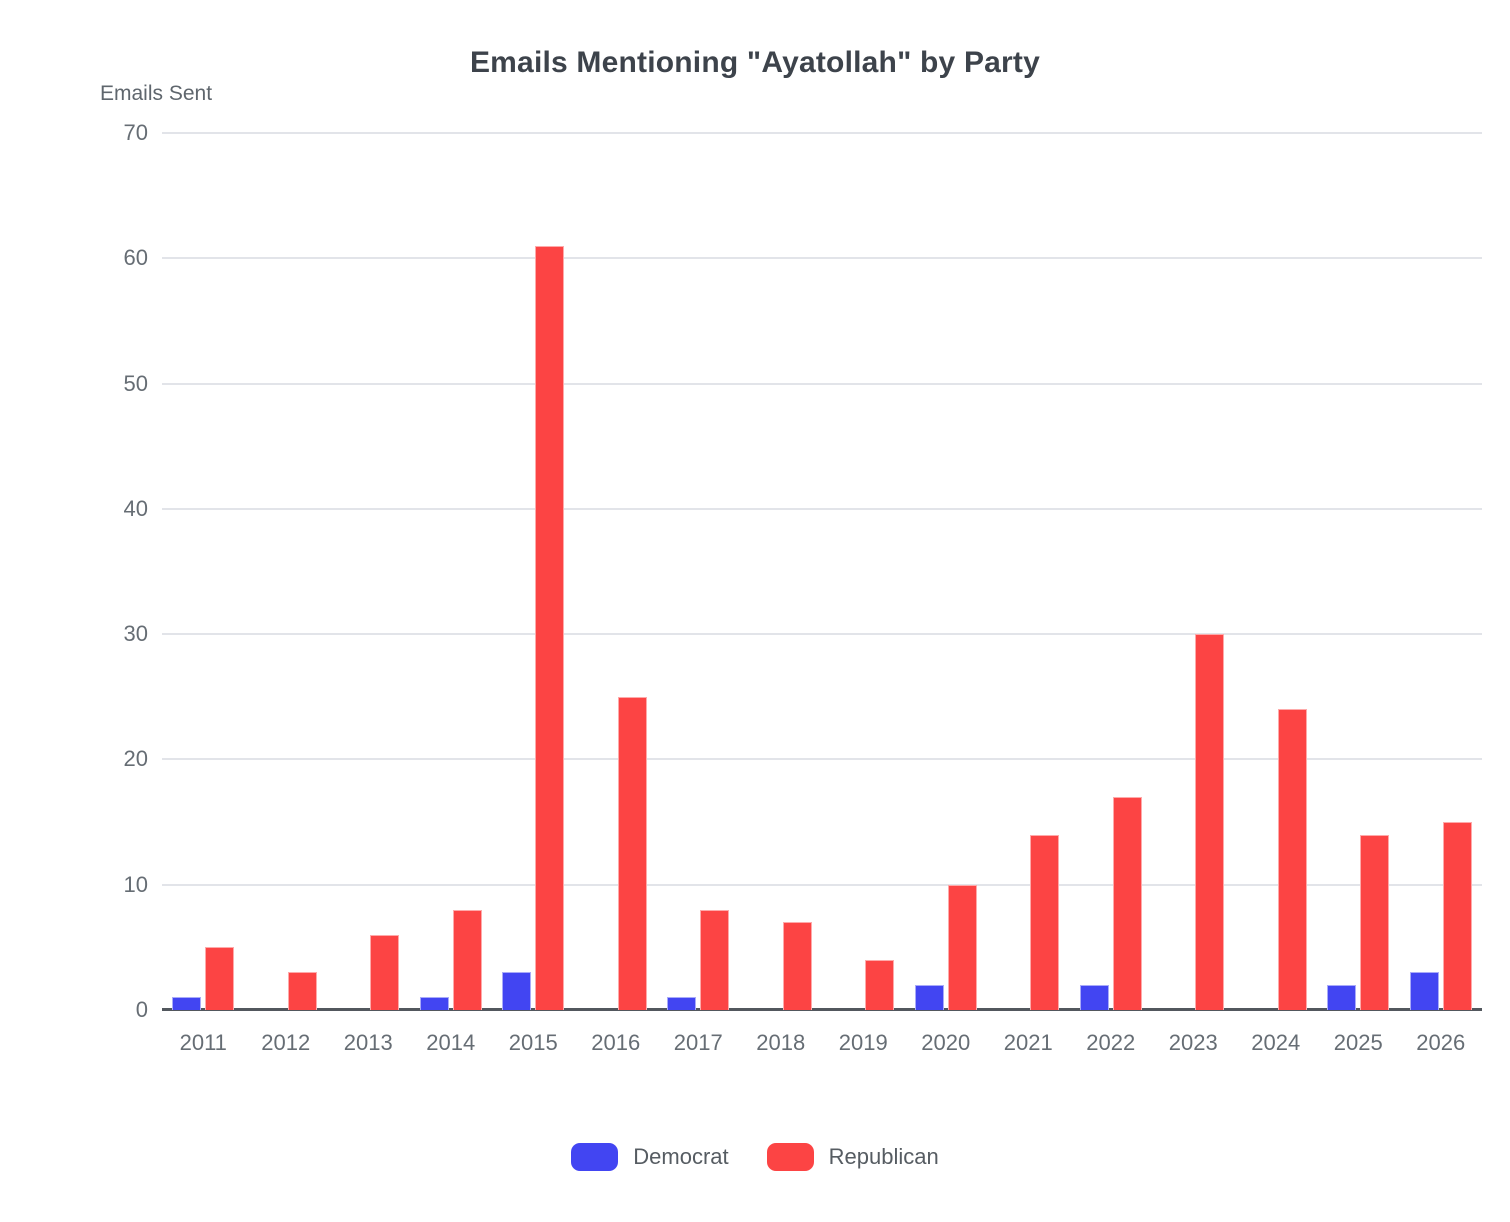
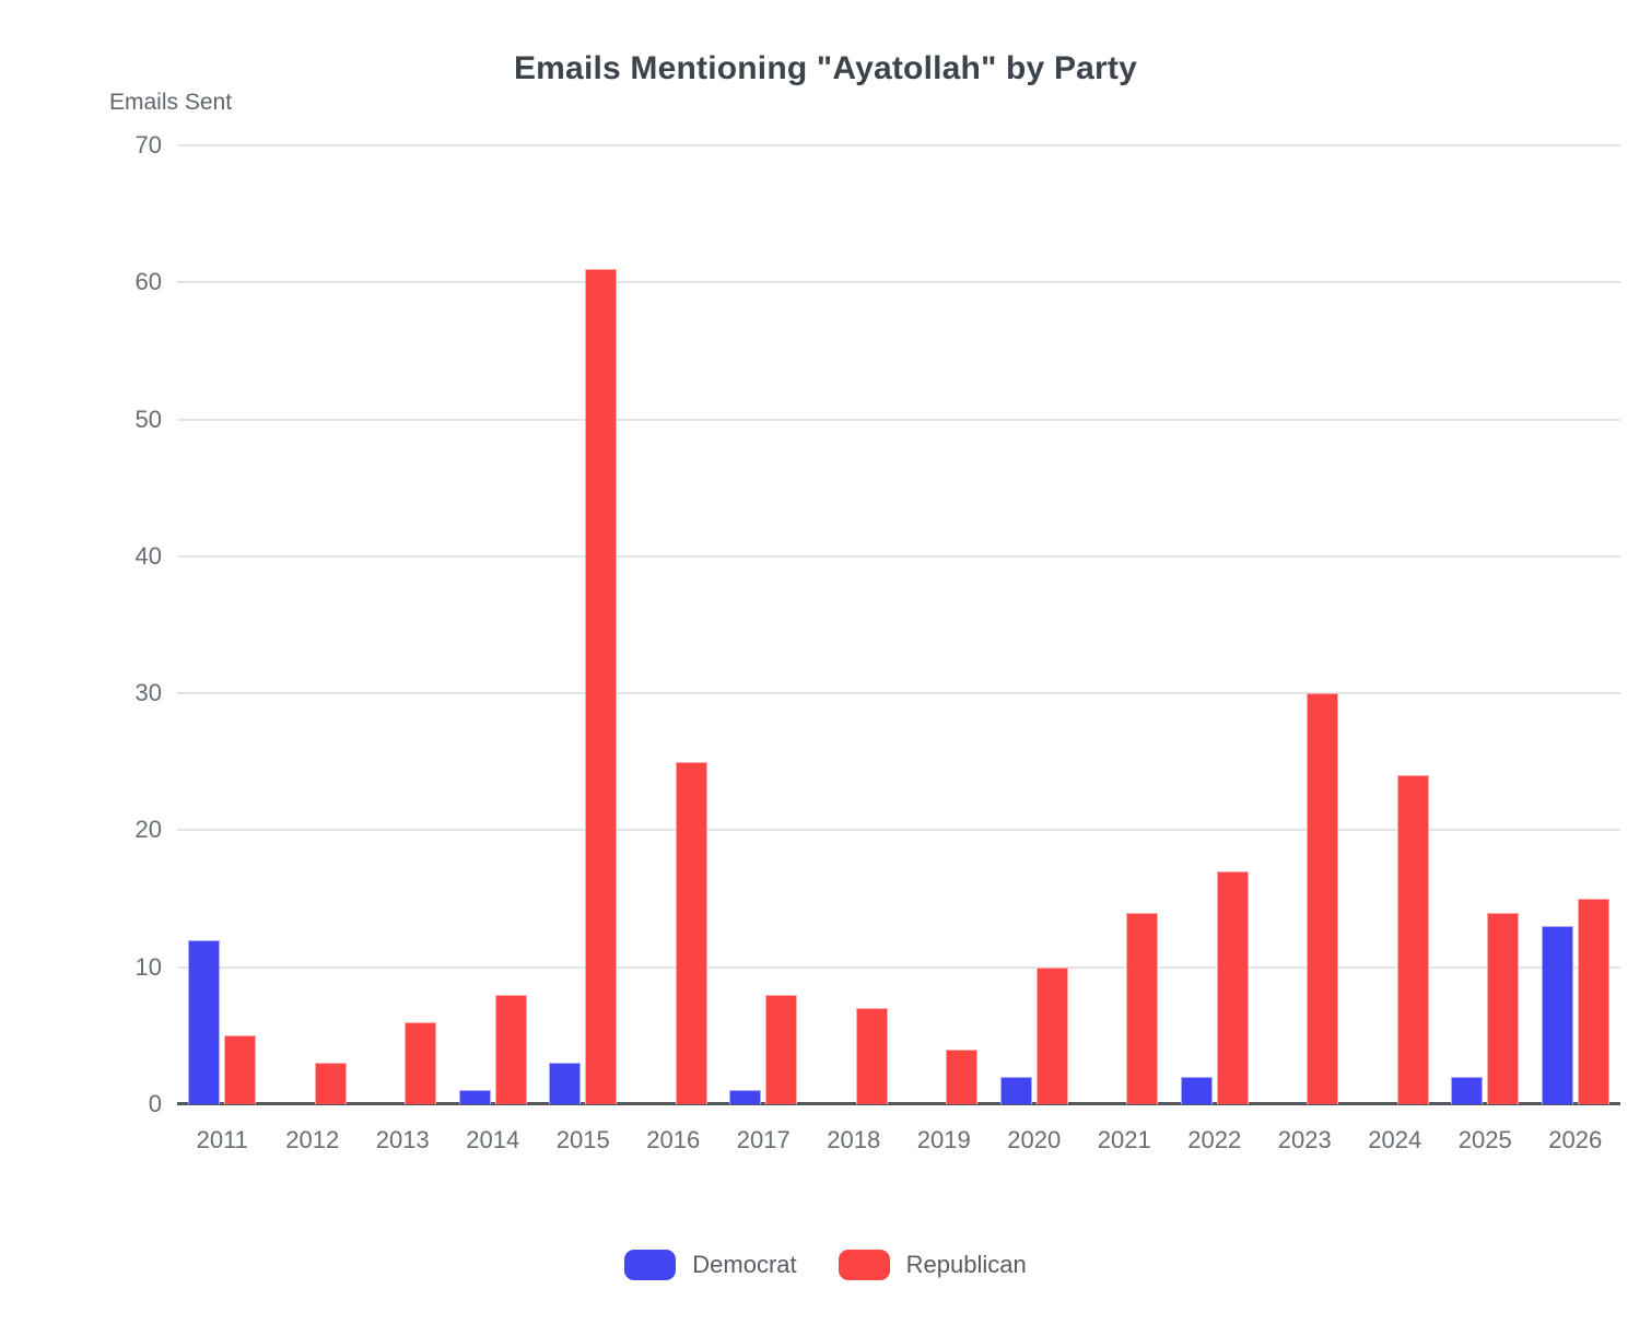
Democrat/2011: 1 -> 12
Democrat/2026: 3 -> 13
